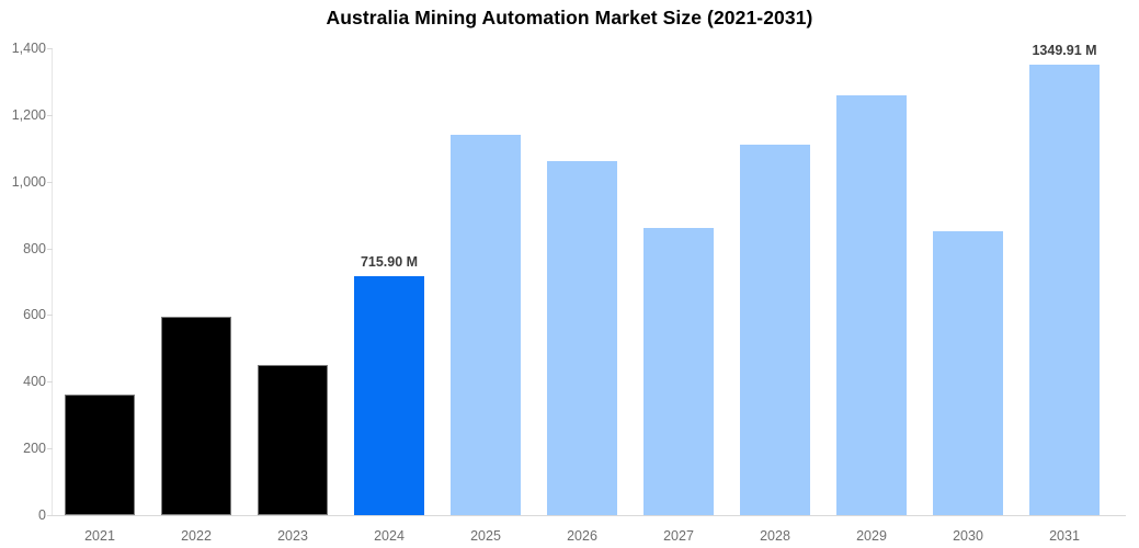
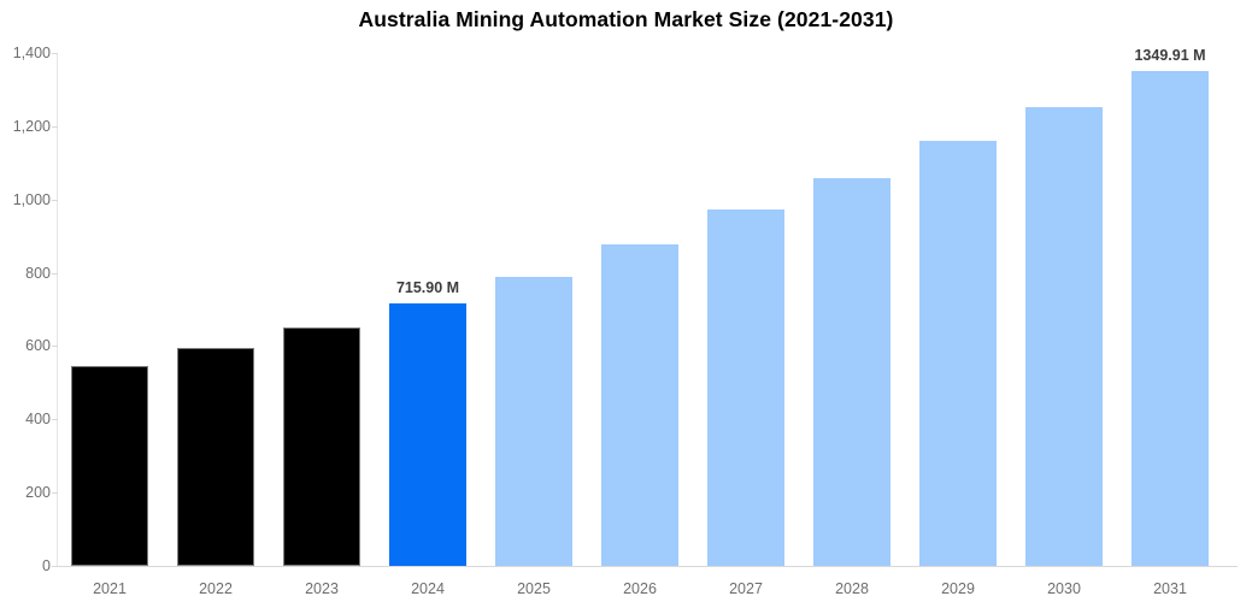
2021: 360 -> 550
2023: 450 -> 650
2025: 1140 -> 790
2026: 1060 -> 880
2027: 860 -> 970
2028: 1110 -> 1060
2029: 1260 -> 1160
2030: 850 -> 1250
